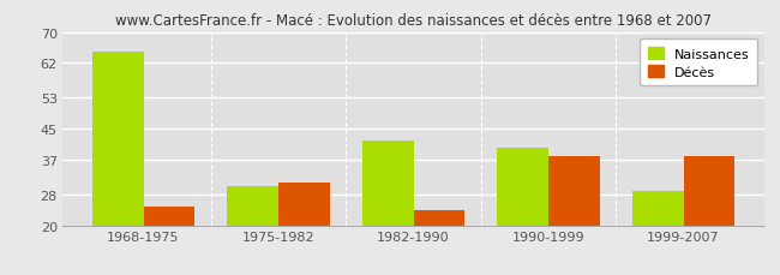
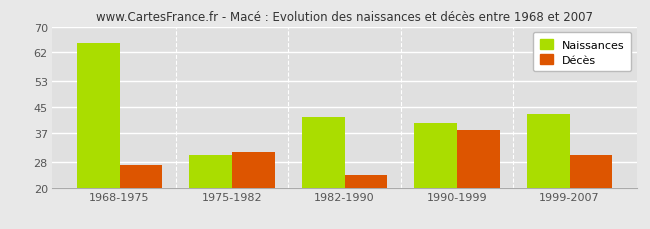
Décès/1968-1975: 25 -> 27
Naissances/1999-2007: 29 -> 43
Décès/1999-2007: 38 -> 30
